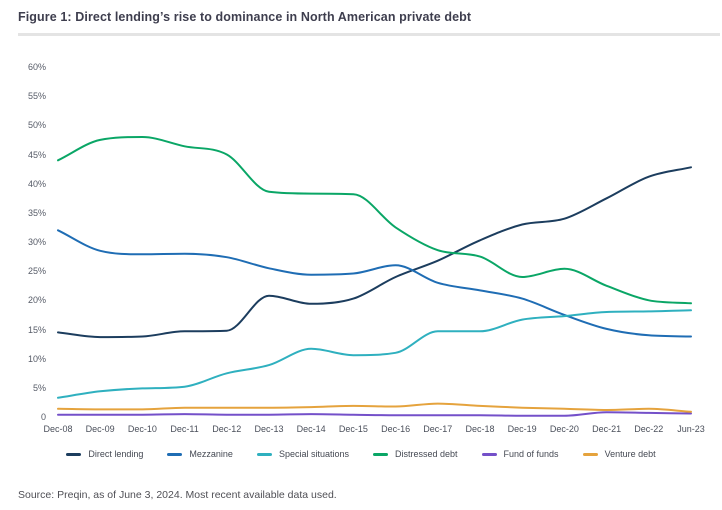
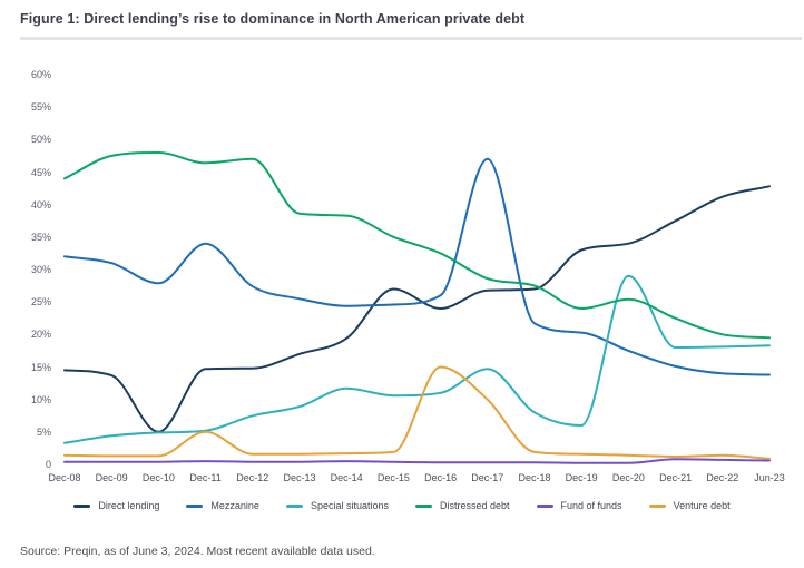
Mezzanine/Dec-09: 28% -> 31%
Direct lending/Dec-10: 14% -> 5%
Mezzanine/Dec-11: 28% -> 34%
Venture debt/Dec-11: 2% -> 5%
Distressed debt/Dec-12: 45% -> 47%
Direct lending/Dec-13: 21% -> 17%
Direct lending/Dec-15: 20% -> 27%
Distressed debt/Dec-15: 38% -> 35%
Venture debt/Dec-16: 2% -> 15%
Mezzanine/Dec-17: 23% -> 47%
Venture debt/Dec-17: 2% -> 10%
Direct lending/Dec-18: 30% -> 27%
Special situations/Dec-18: 15% -> 8%
Special situations/Dec-19: 17% -> 6%
Special situations/Dec-20: 17% -> 29%
